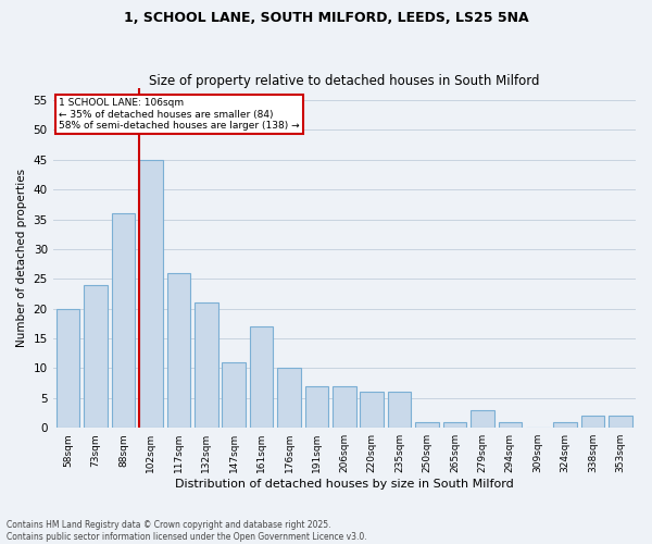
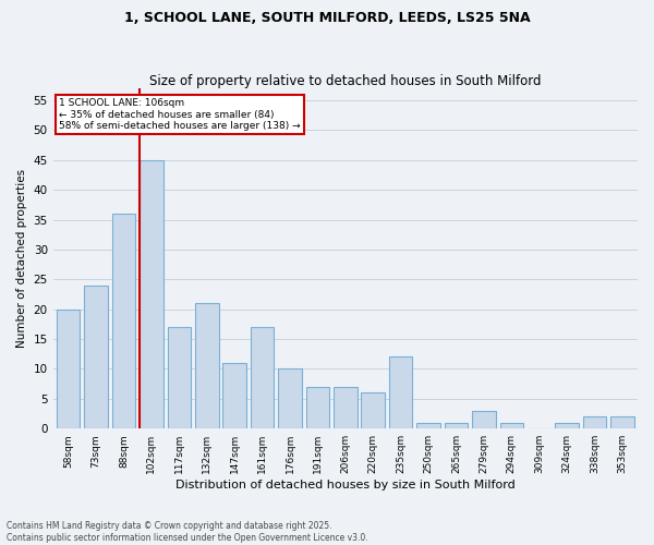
117sqm: 26 -> 17
235sqm: 6 -> 12
